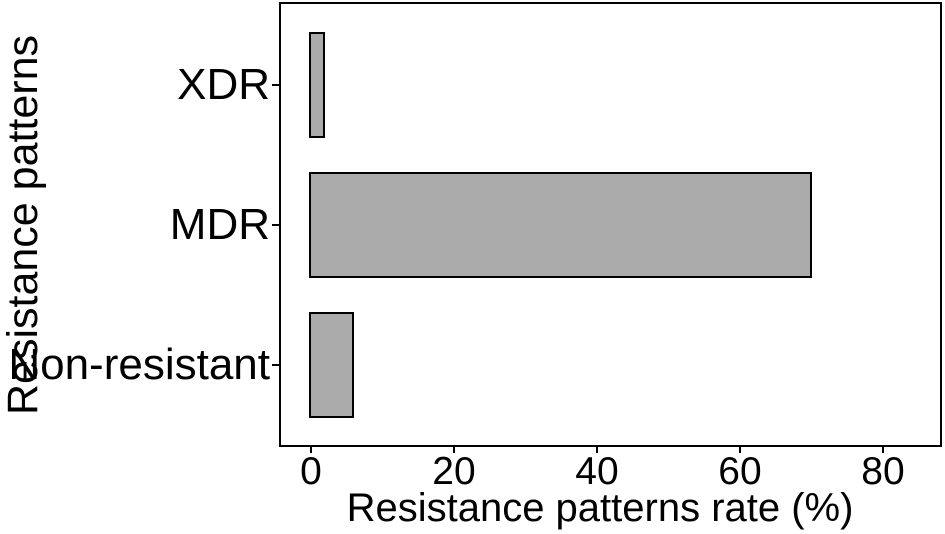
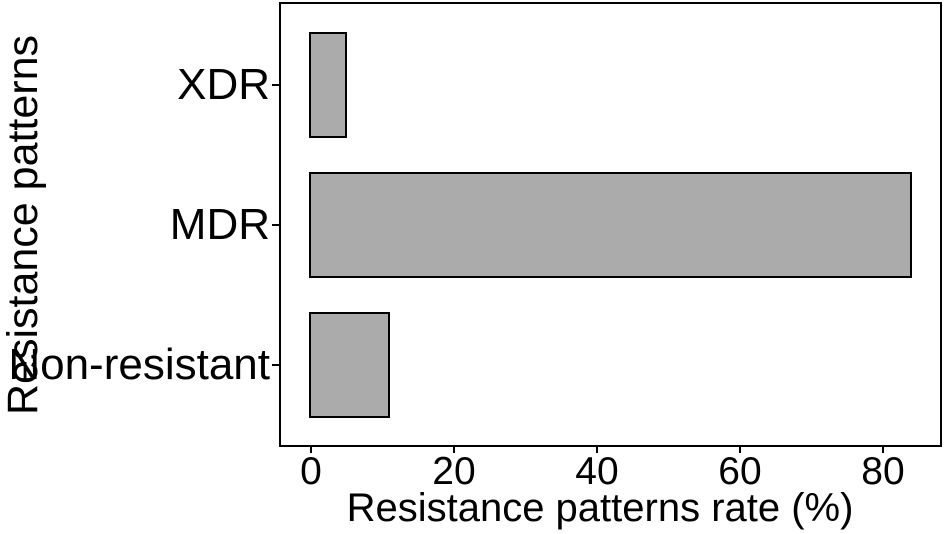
XDR: 2 -> 5
MDR: 70 -> 84
Non-resistant: 6 -> 11
